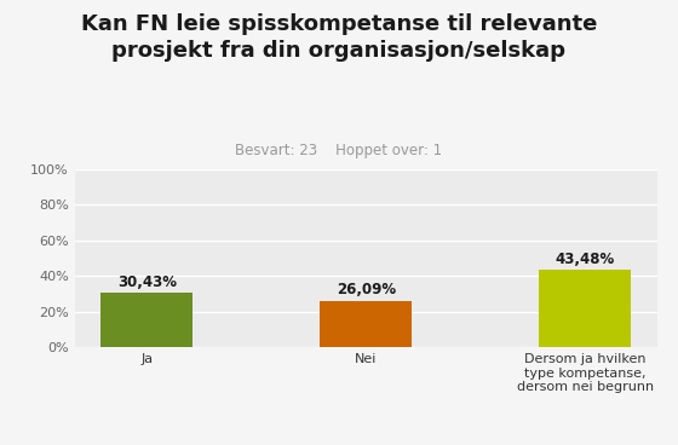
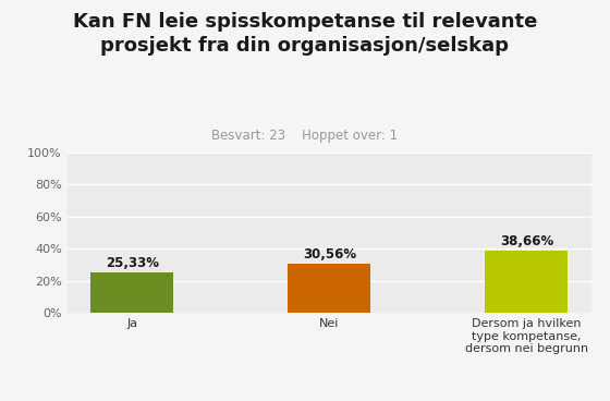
Ja: 30,43% -> 25,33%
Nei: 26,09% -> 30,56%
Dersom ja hvilken type kompetanse, dersom nei begrunn: 43,48% -> 38,66%
